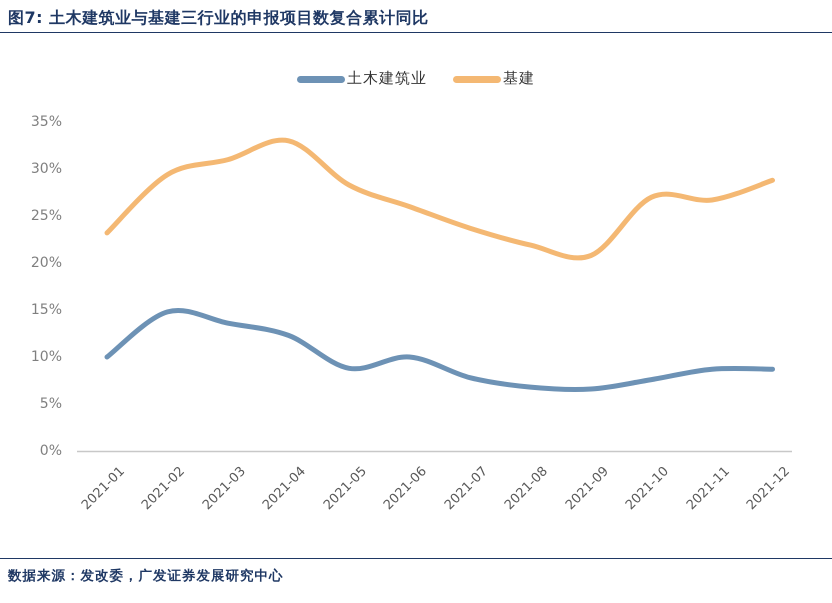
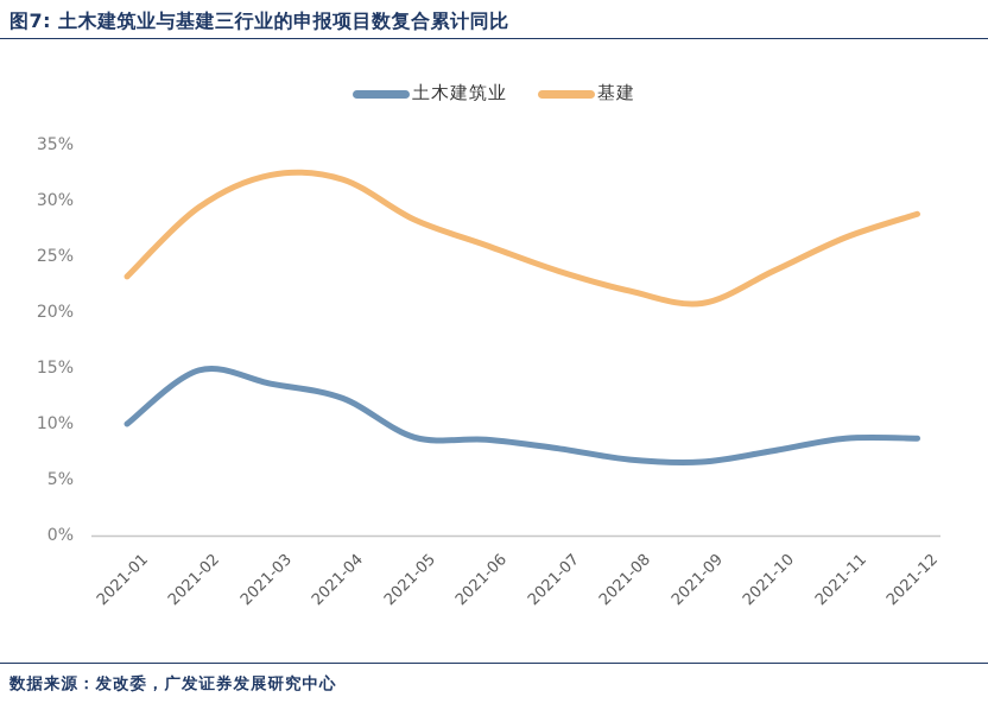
基建/2021-03: 31% -> 32%
基建/2021-04: 33% -> 32%
土木建筑业/2021-06: 10% -> 9%
基建/2021-10: 27% -> 24%
